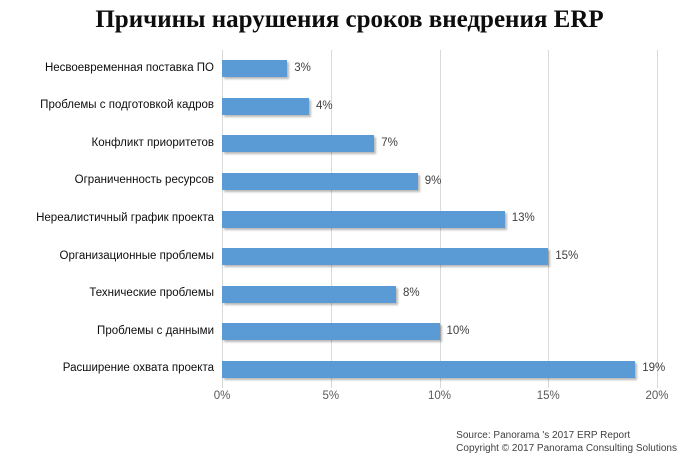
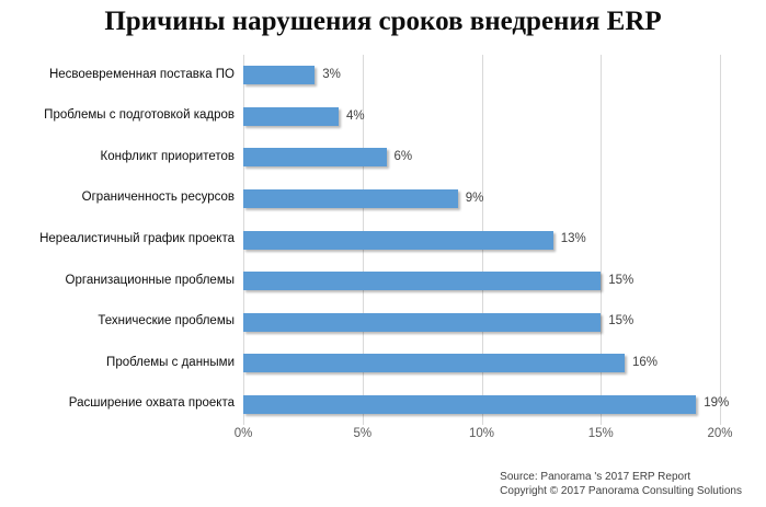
Конфликт приоритетов: 7% -> 6%
Технические проблемы: 8% -> 15%
Проблемы с данными: 10% -> 16%
